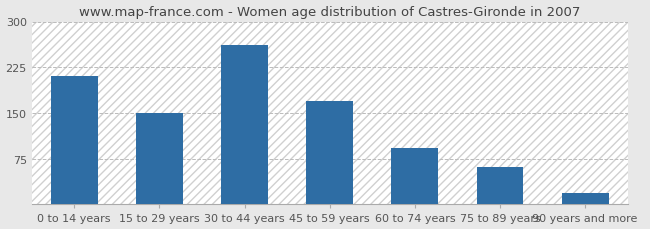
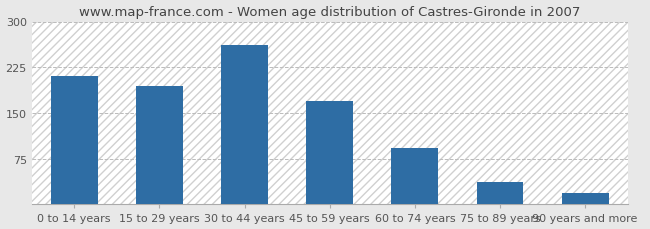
15 to 29 years: 150 -> 194
75 to 89 years: 62 -> 36
